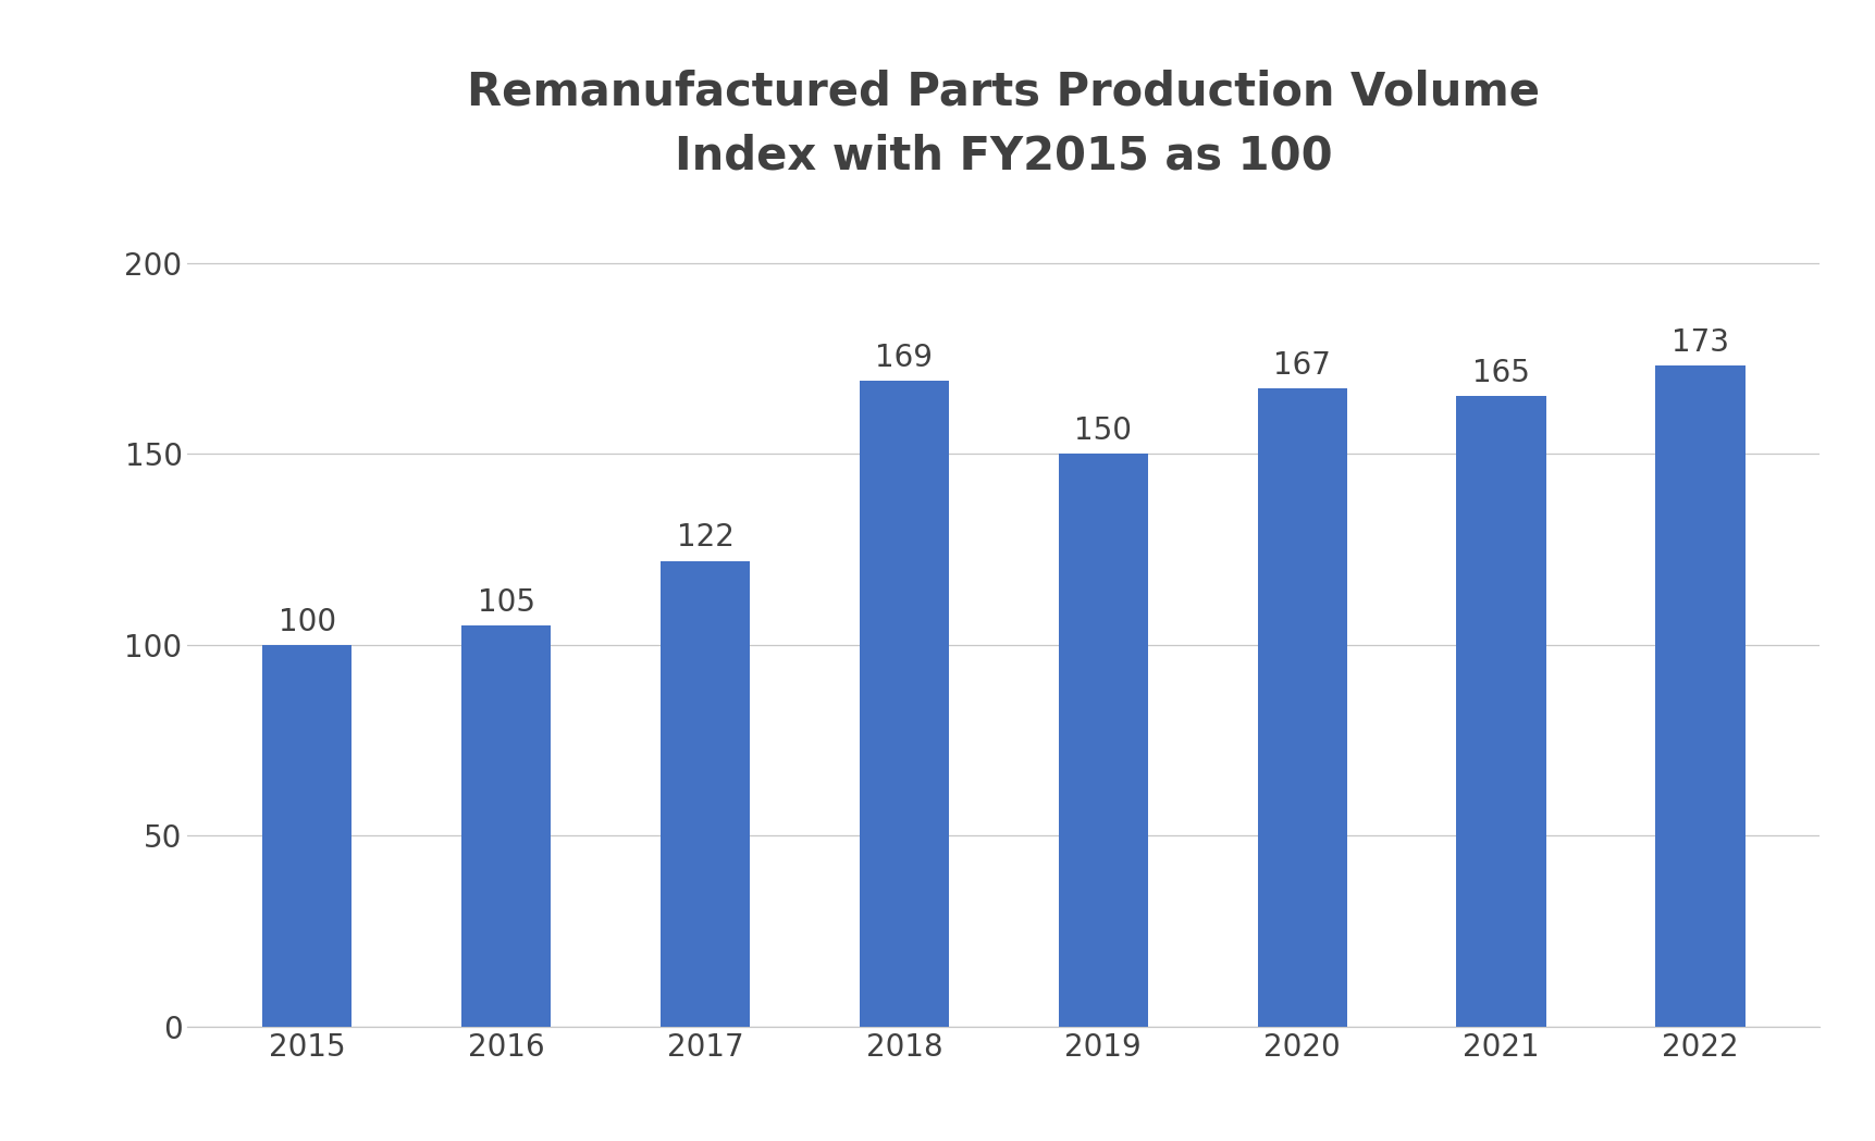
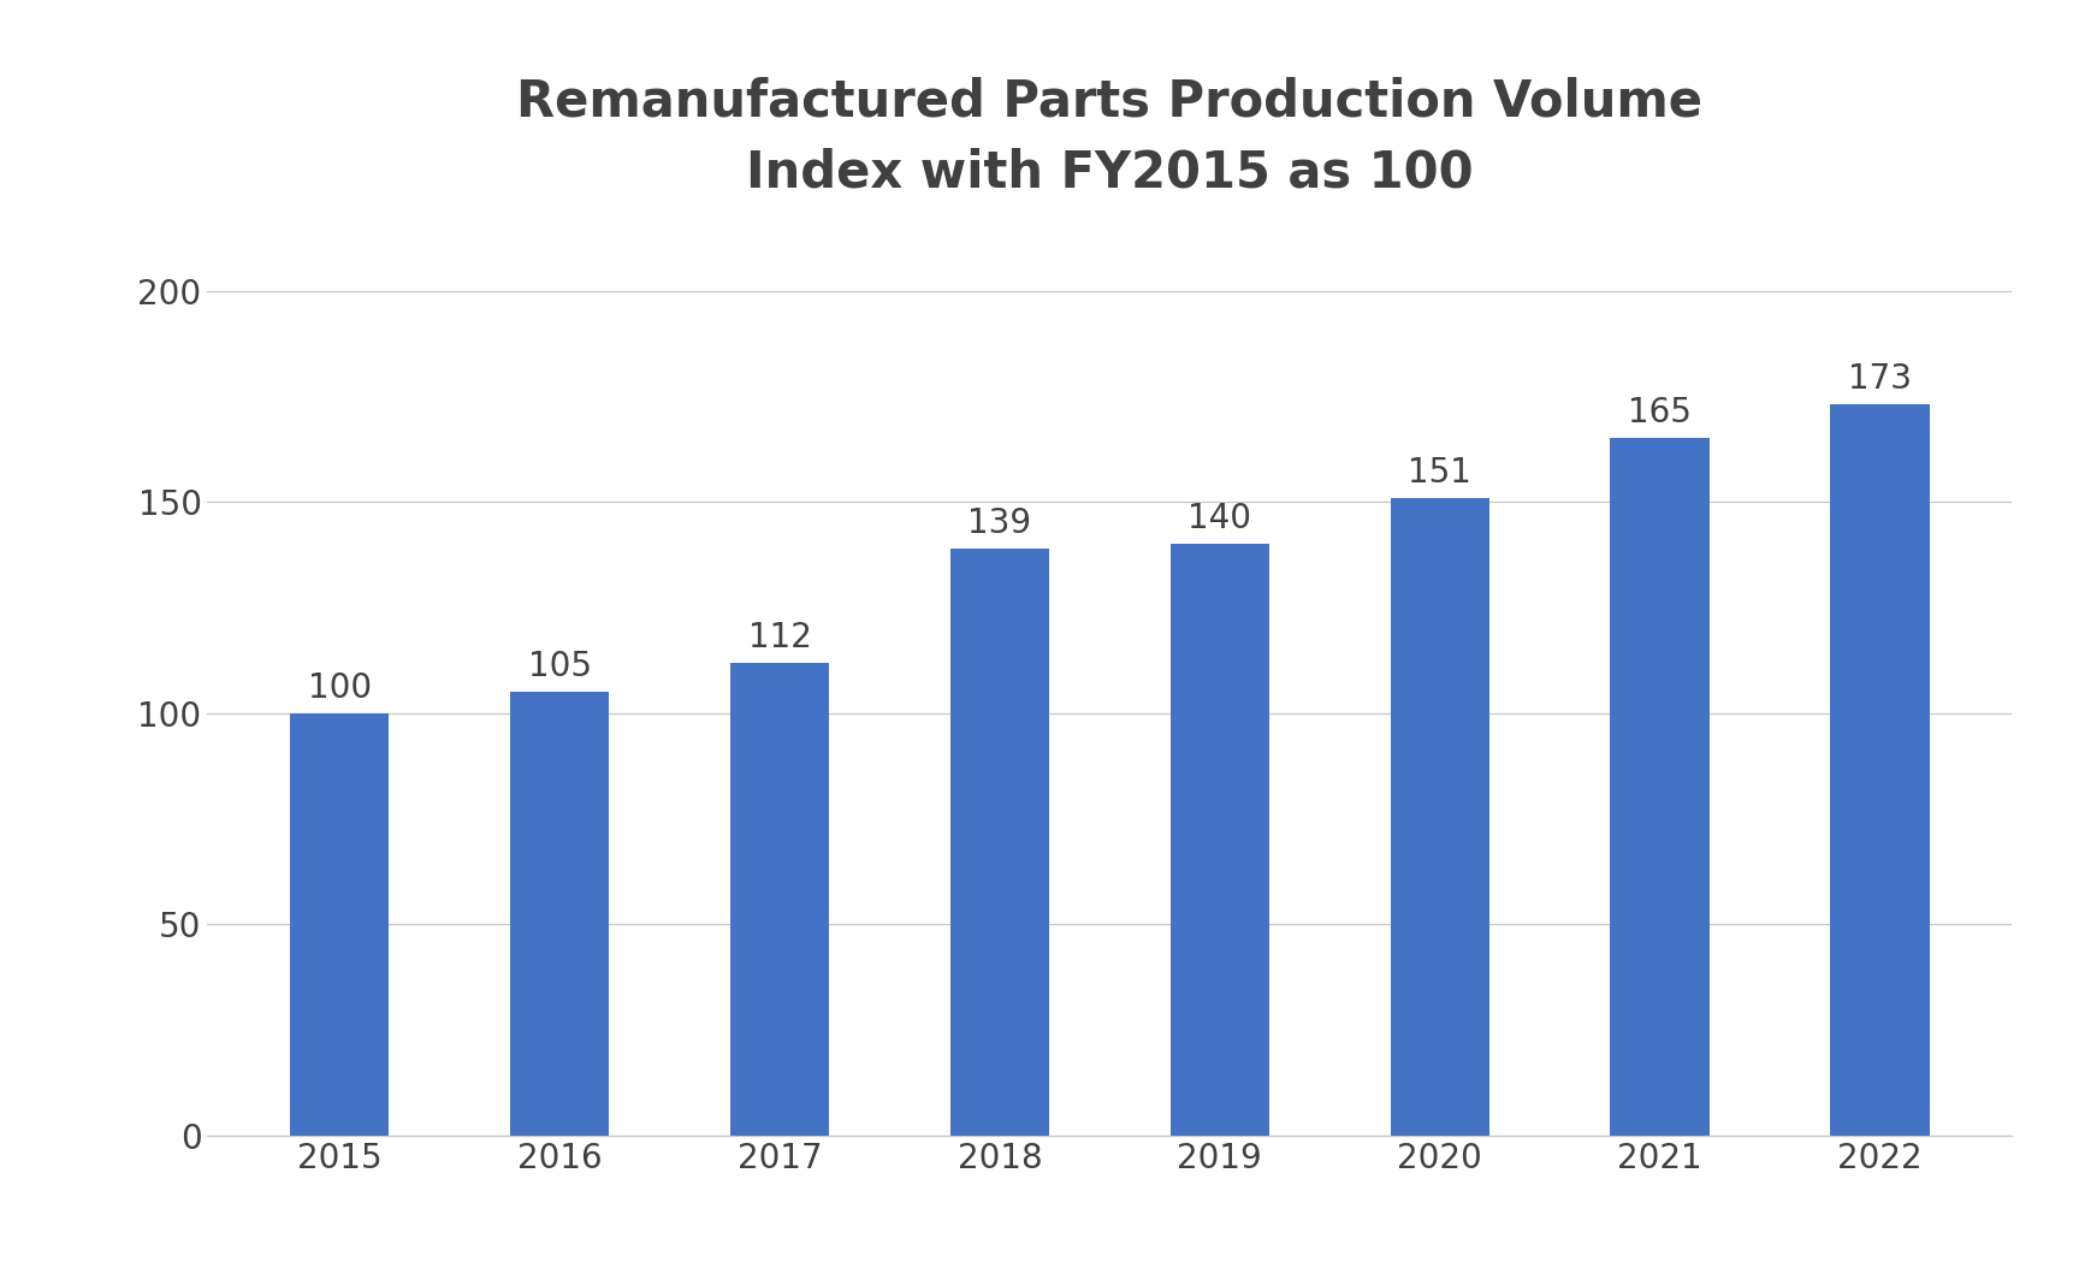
2017: 122 -> 112
2018: 169 -> 139
2019: 150 -> 140
2020: 167 -> 151
